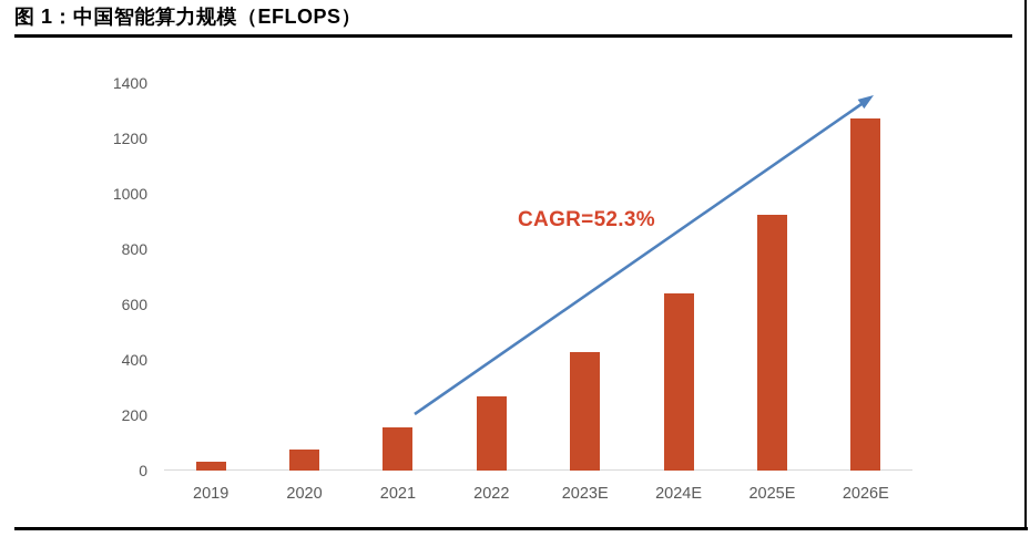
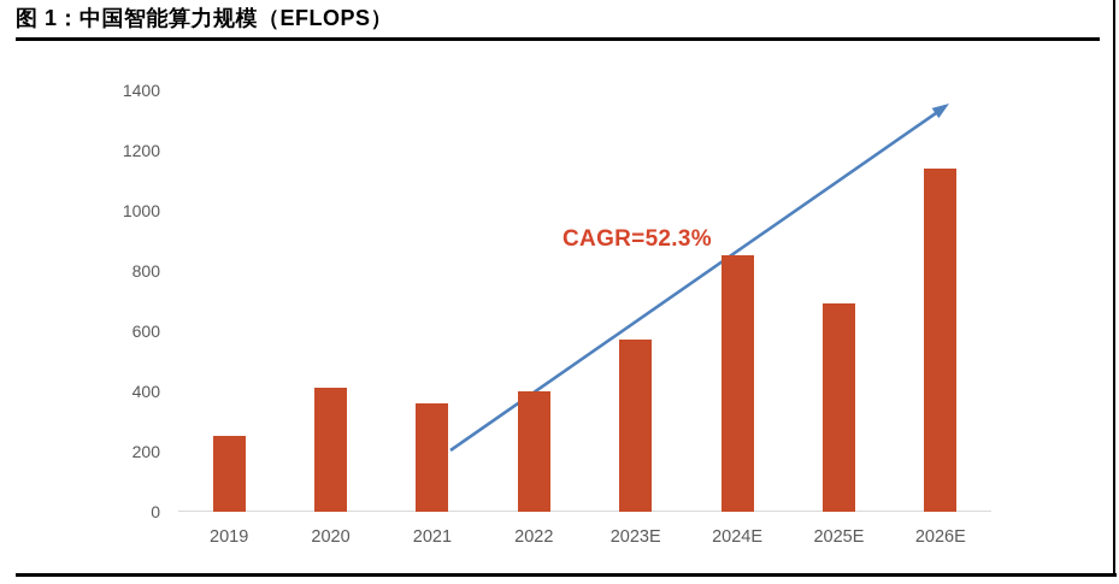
2019: 30 -> 250
2020: 80 -> 410
2021: 160 -> 360
2022: 270 -> 400
2023E: 430 -> 570
2024E: 640 -> 850
2025E: 920 -> 690
2026E: 1270 -> 1140
